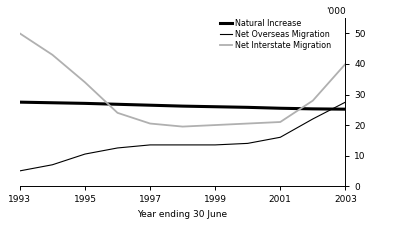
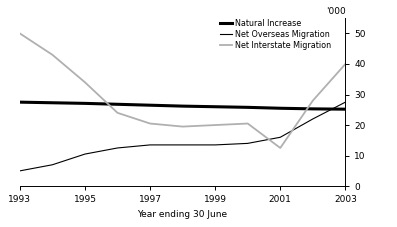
Net Interstate Migration/2001: 21.0 -> 12.5
